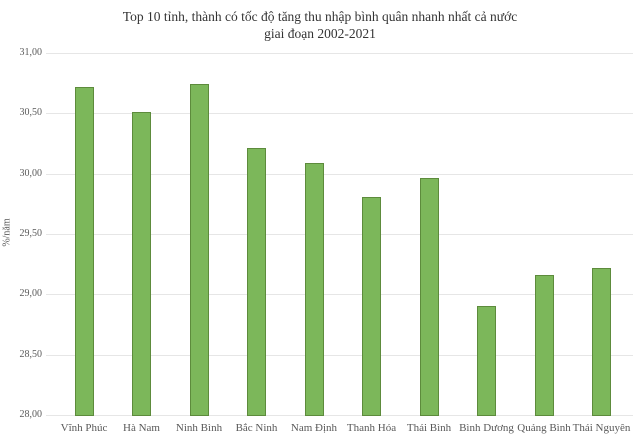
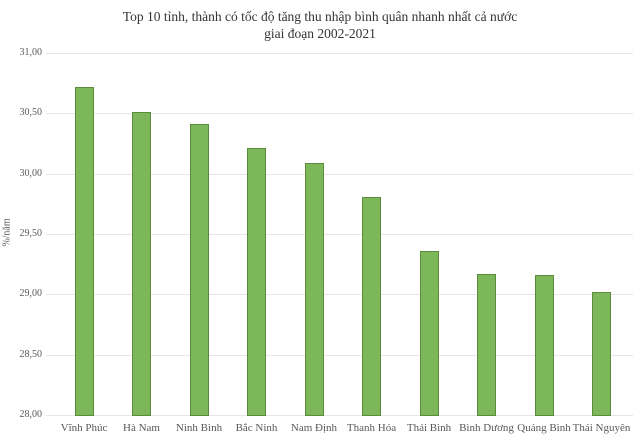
Ninh Bình: 30,74 -> 30,41
Thái Bình: 29,96 -> 29,36
Bình Dương: 28,90 -> 29,17
Thái Nguyên: 29,22 -> 29,02
